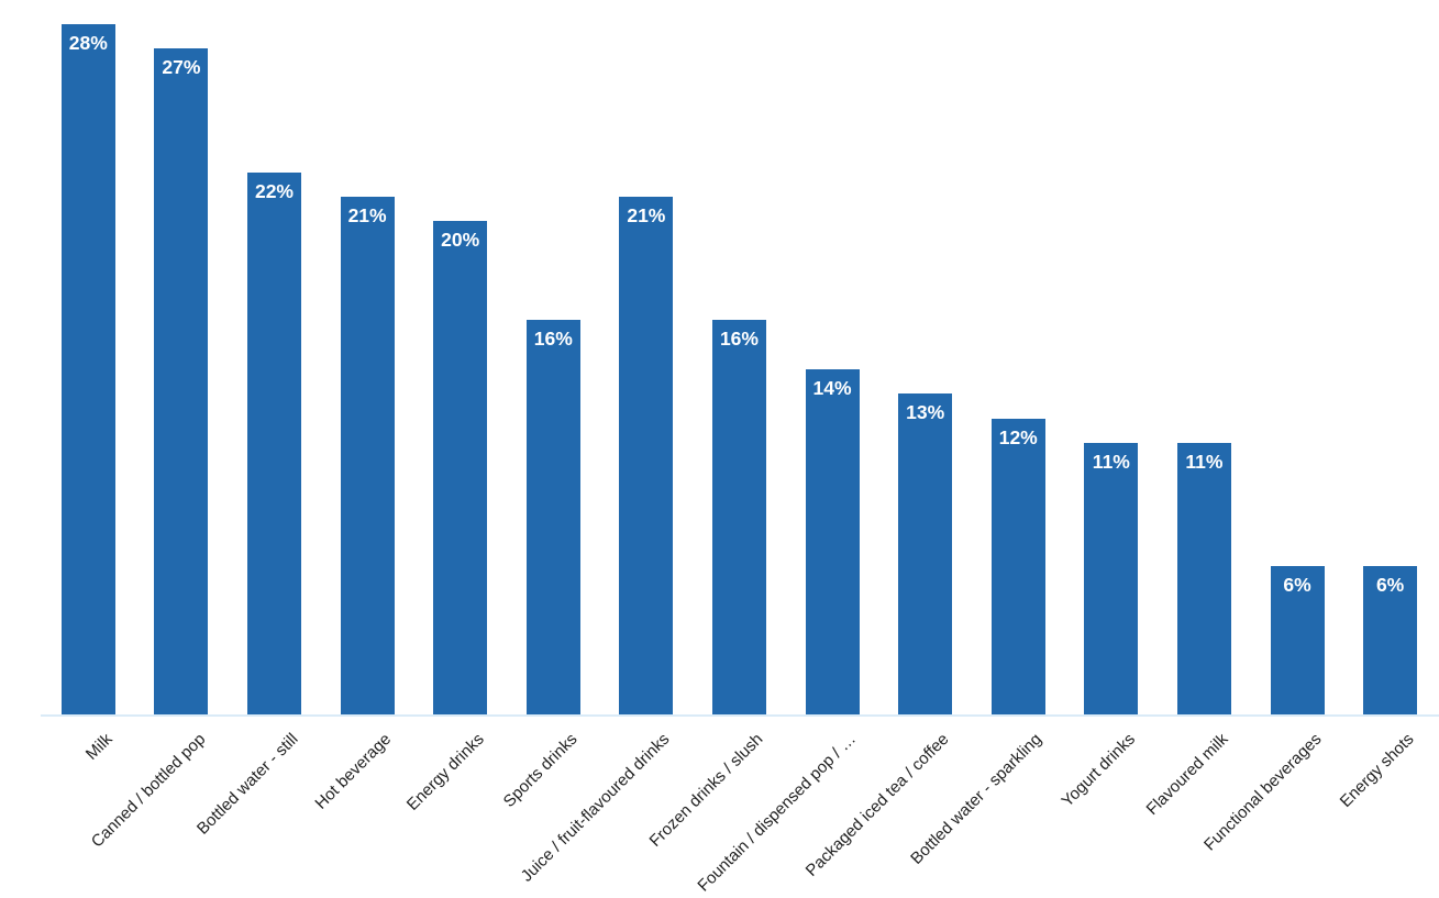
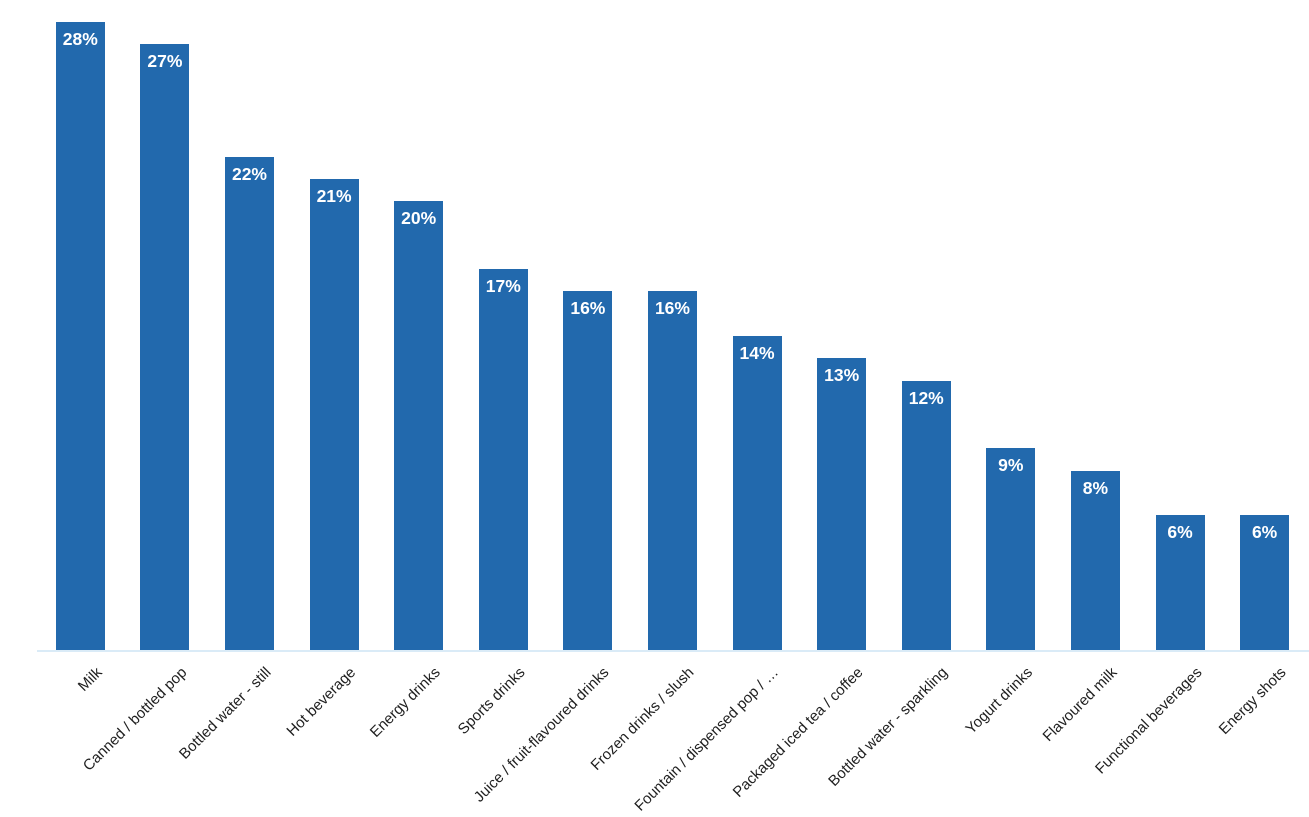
Sports drinks: 16% -> 17%
Juice / fruit-flavoured drinks: 21% -> 16%
Yogurt drinks: 11% -> 9%
Flavoured milk: 11% -> 8%
